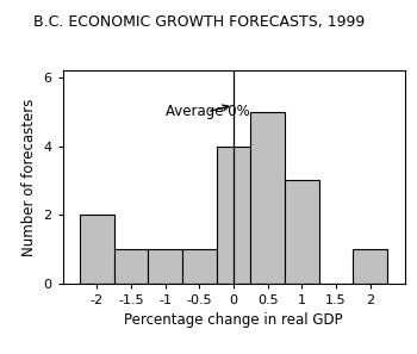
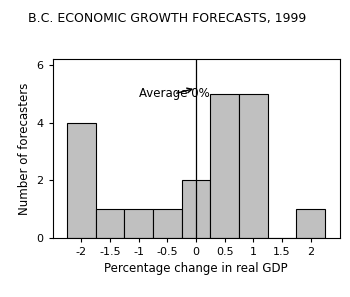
-2: 2 -> 4
0: 4 -> 2
1: 3 -> 5
